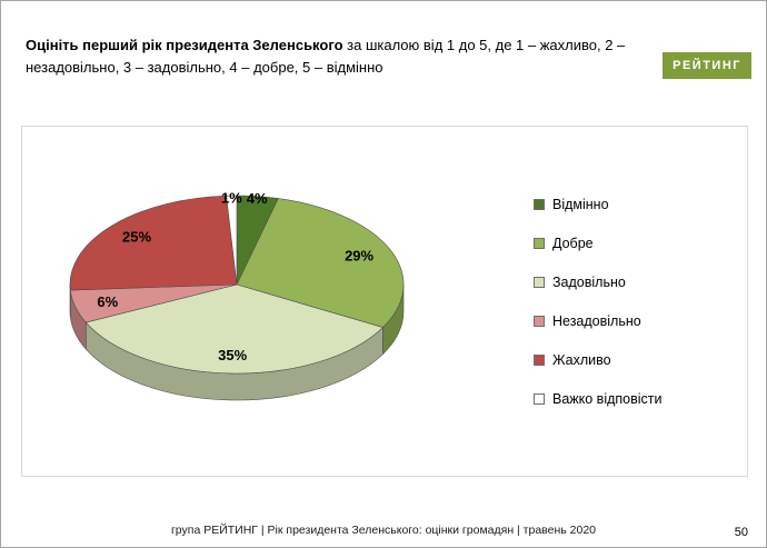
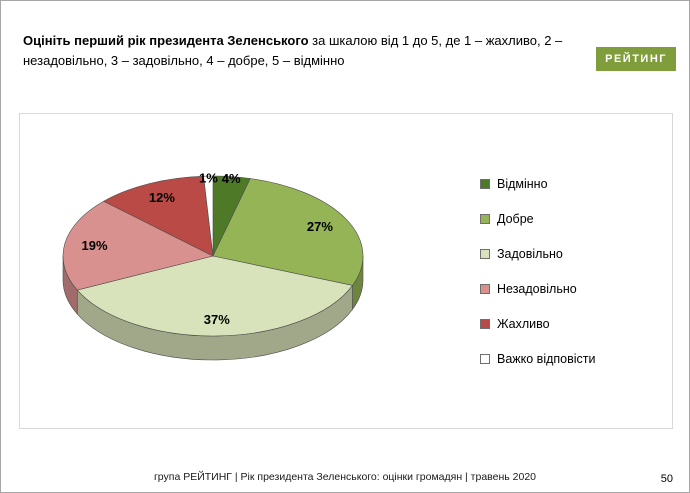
Добре: 29% -> 27%
Задовільно: 35% -> 37%
Незадовільно: 6% -> 19%
Жахливо: 25% -> 12%
